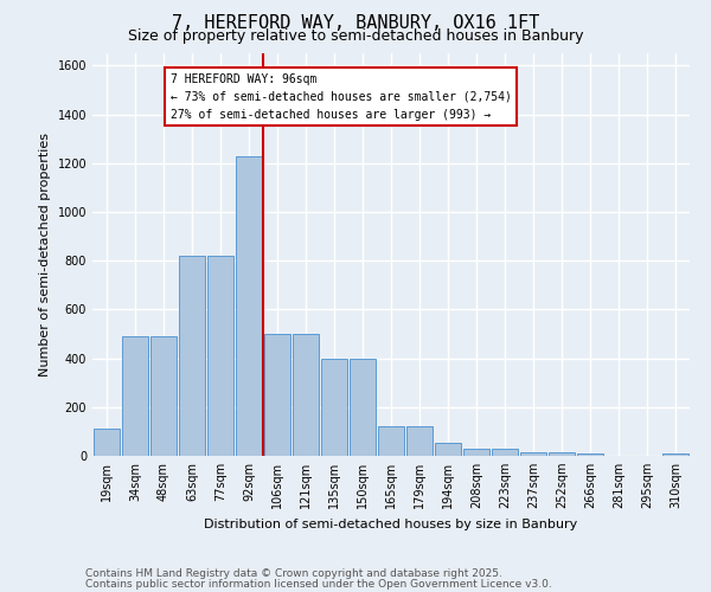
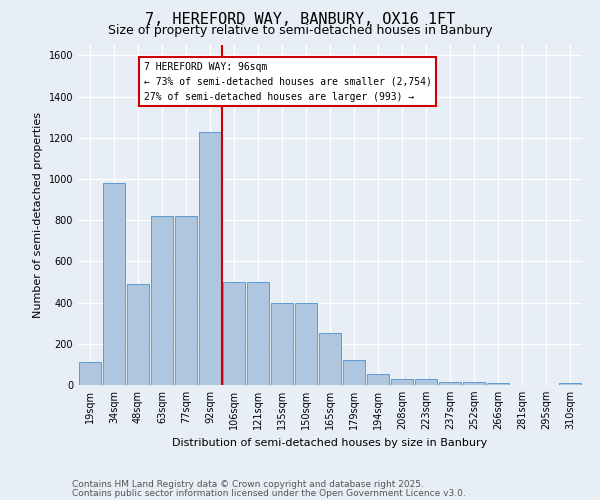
34sqm: 490 -> 980
165sqm: 120 -> 250
